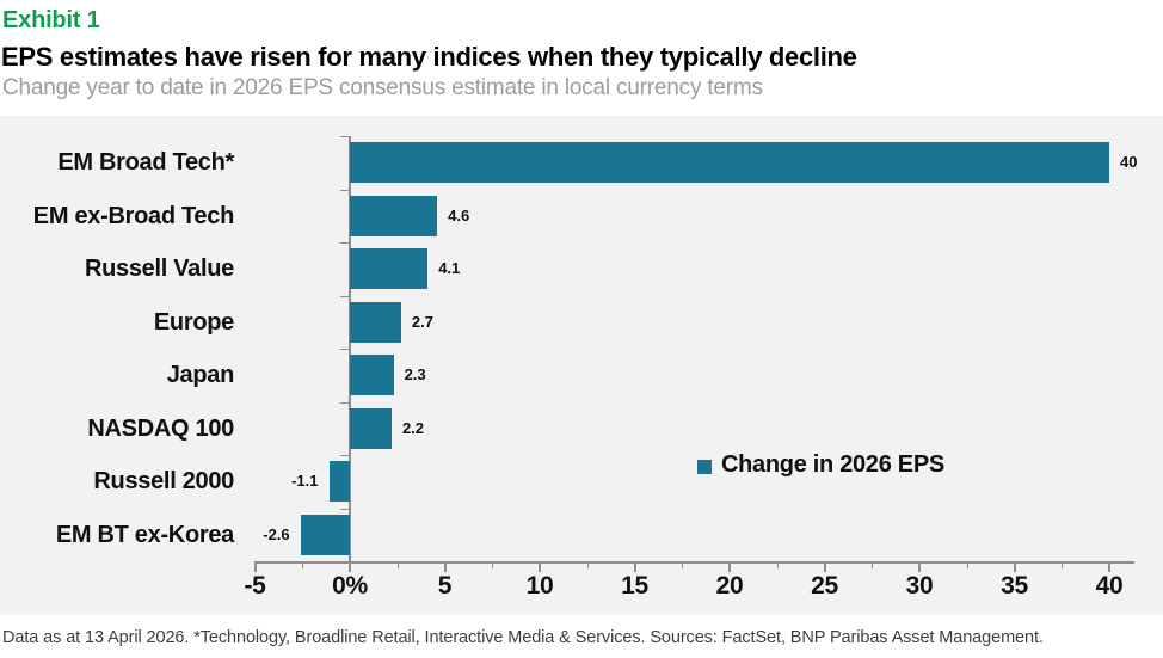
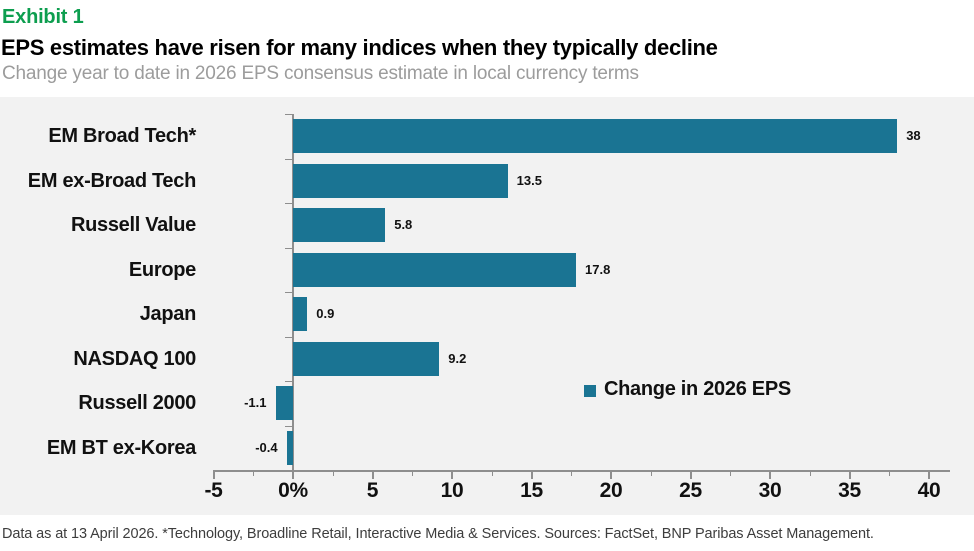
EM Broad Tech*: 40 -> 38
EM ex-Broad Tech: 4.6 -> 13.5
Russell Value: 4.1 -> 5.8
Europe: 2.7 -> 17.8
Japan: 2.3 -> 0.9
NASDAQ 100: 2.2 -> 9.2
EM BT ex-Korea: -2.6 -> -0.4
